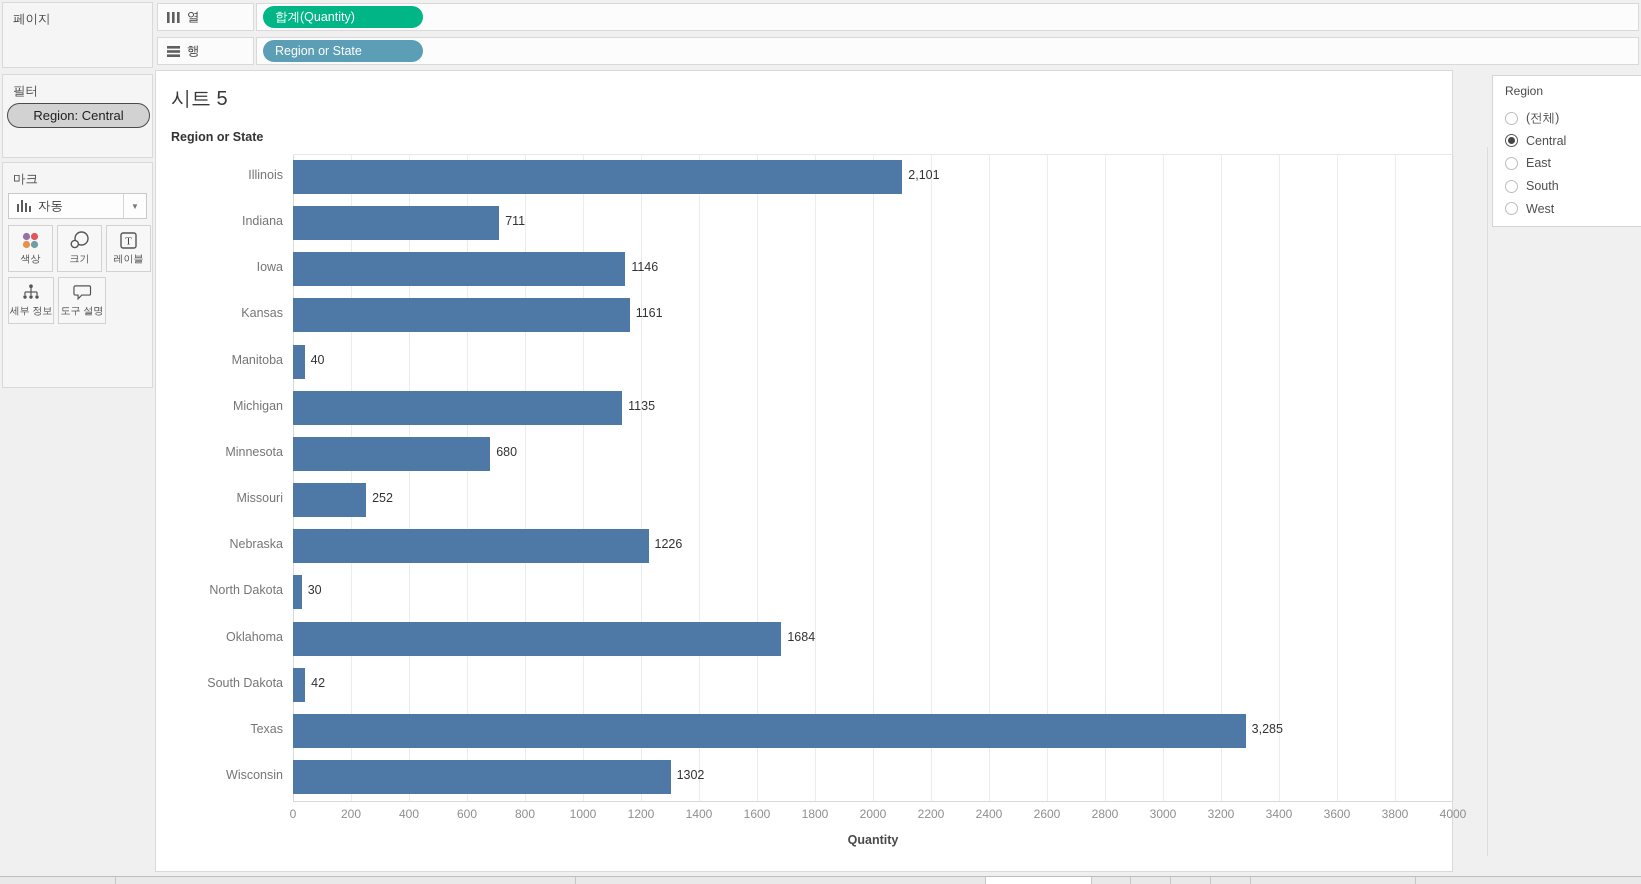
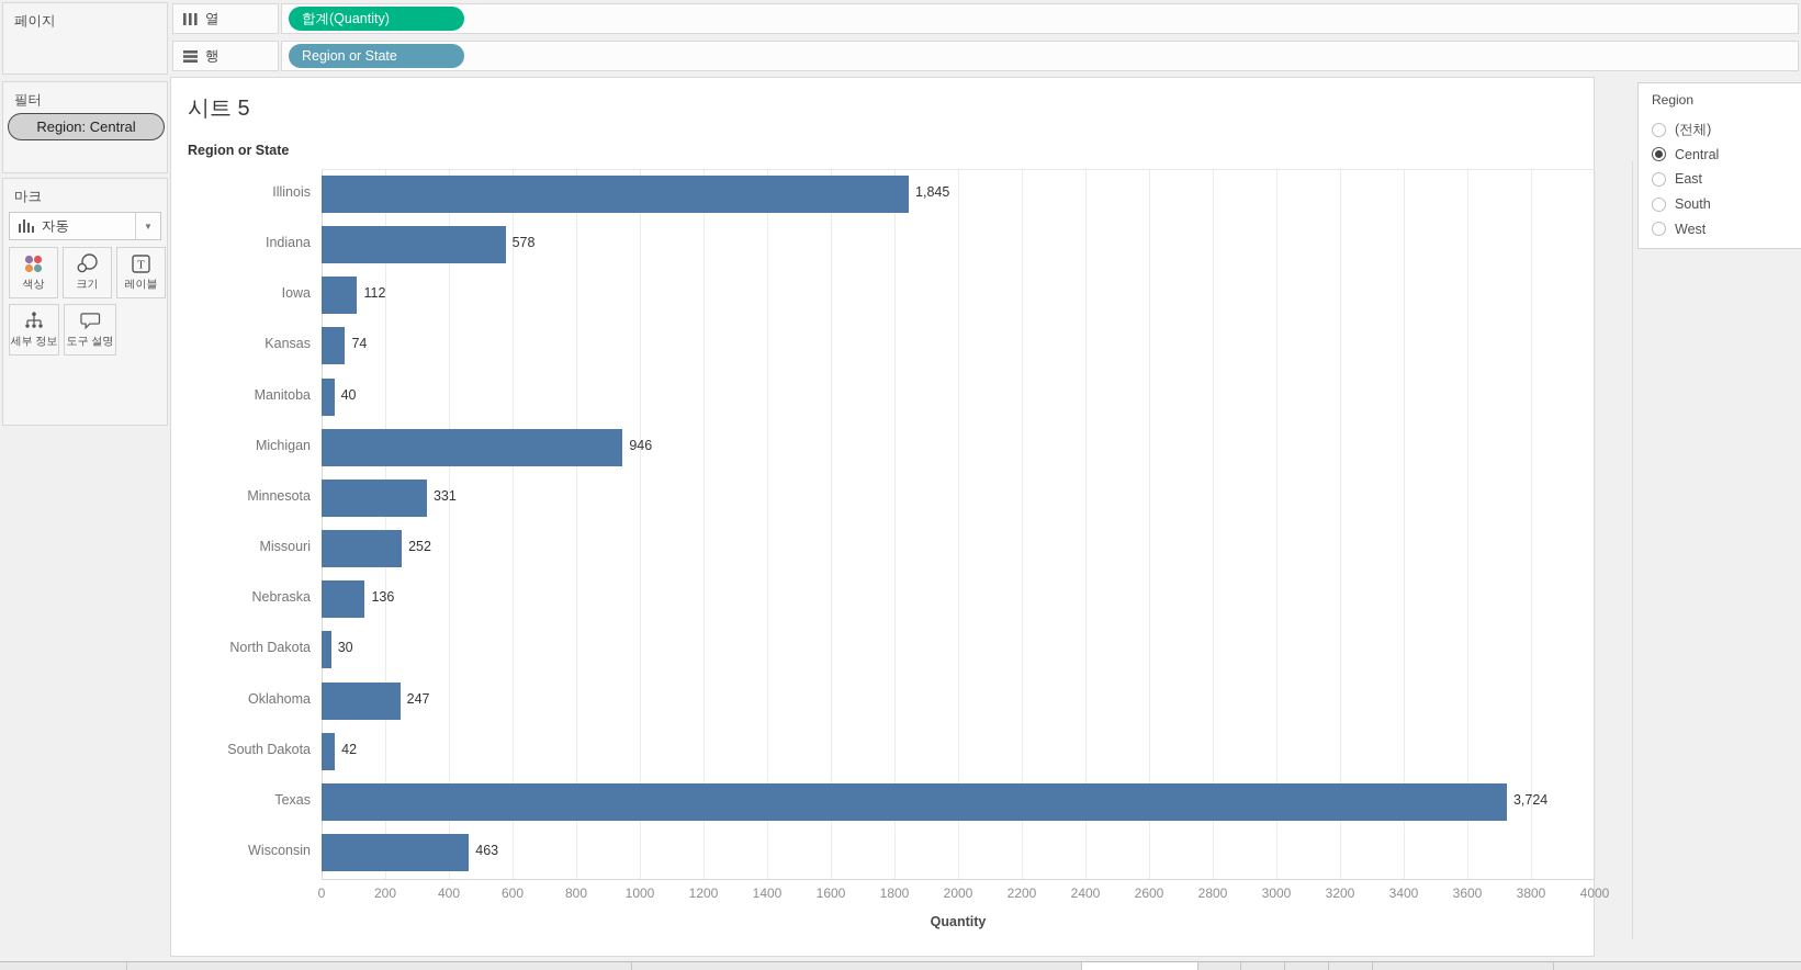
Illinois: 2,101 -> 1,845
Indiana: 711 -> 578
Iowa: 1146 -> 112
Kansas: 1161 -> 74
Michigan: 1135 -> 946
Minnesota: 680 -> 331
Nebraska: 1226 -> 136
Oklahoma: 1684 -> 247
Texas: 3,285 -> 3,724
Wisconsin: 1302 -> 463
